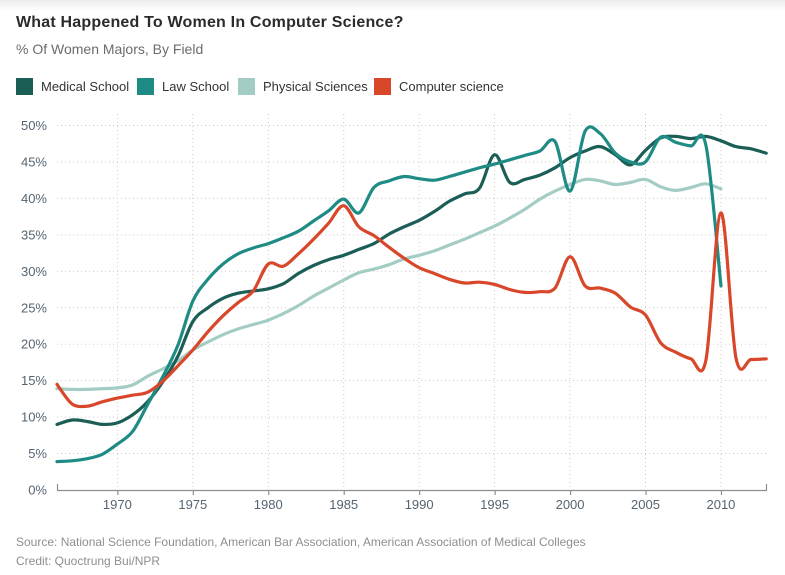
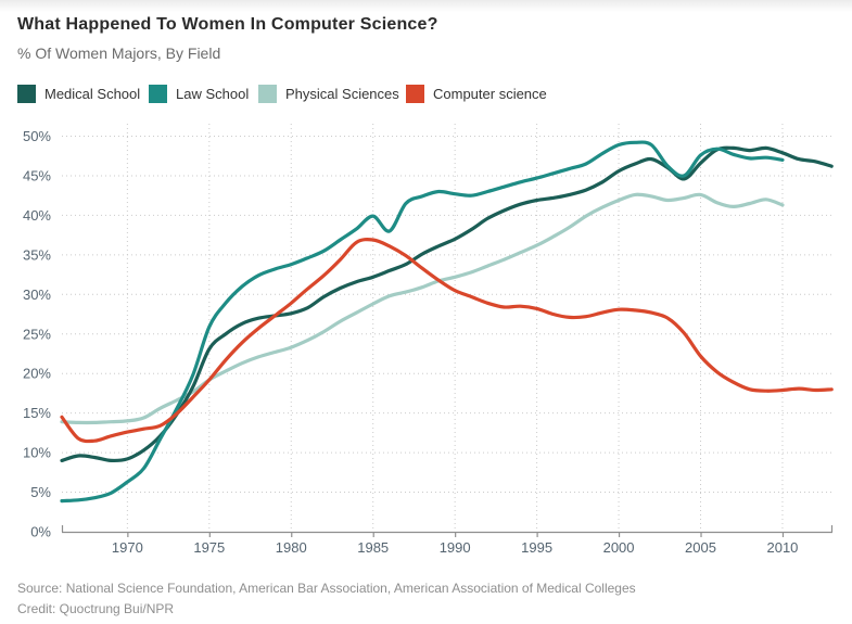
Computer science/1980: 31% -> 29%
Computer science/1985: 39% -> 37%
Medical School/1995: 46% -> 42%
Law School/2000: 41% -> 49%
Computer science/2000: 32% -> 28%
Law School/2005: 45% -> 48%
Computer science/2005: 24% -> 22%
Law School/2010: 28% -> 47%
Computer science/2010: 38% -> 18%
